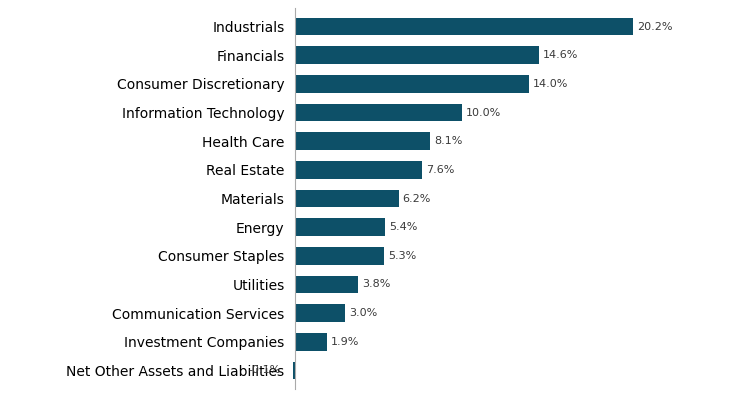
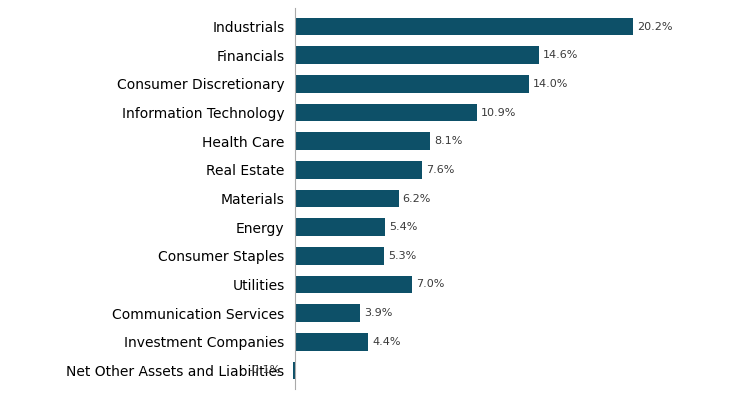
Information Technology: 10.0% -> 10.9%
Utilities: 3.8% -> 7.0%
Communication Services: 3.0% -> 3.9%
Investment Companies: 1.9% -> 4.4%
